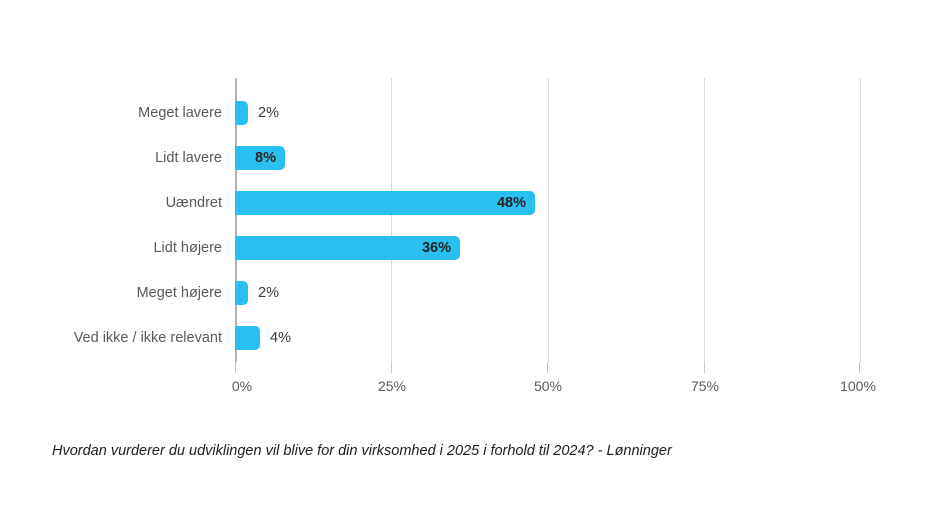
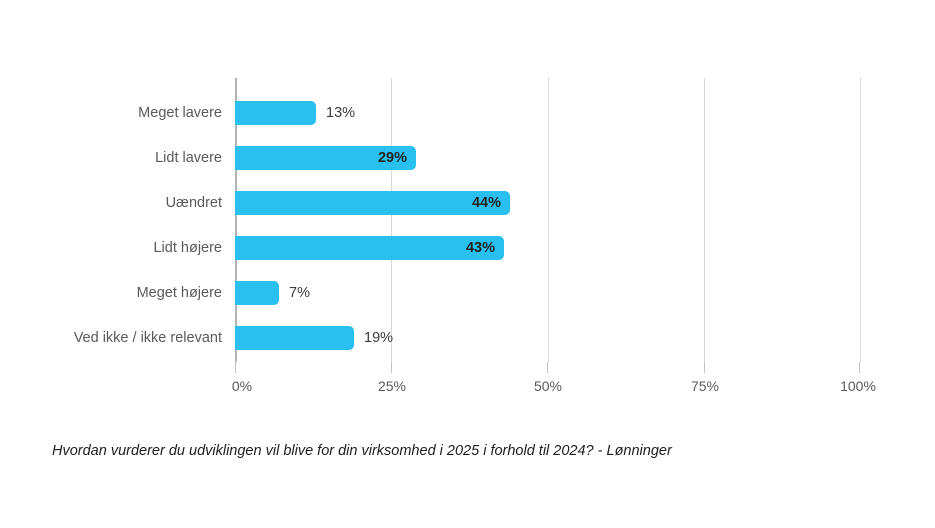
Meget lavere: 2% -> 13%
Lidt lavere: 8% -> 29%
Uændret: 48% -> 44%
Lidt højere: 36% -> 43%
Meget højere: 2% -> 7%
Ved ikke / ikke relevant: 4% -> 19%
